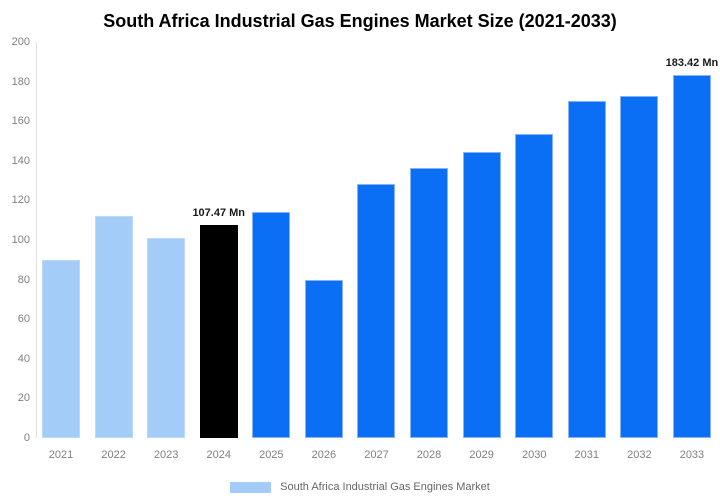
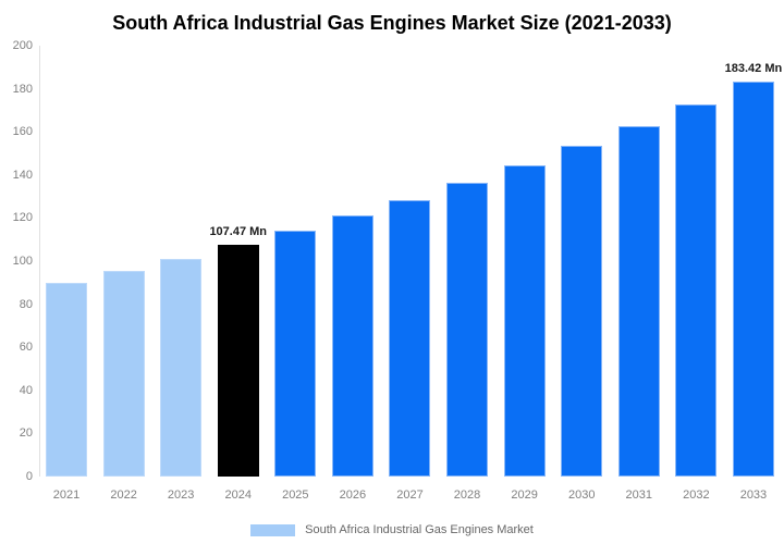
2022: 112 -> 95
2026: 80 -> 121
2031: 170 -> 163
